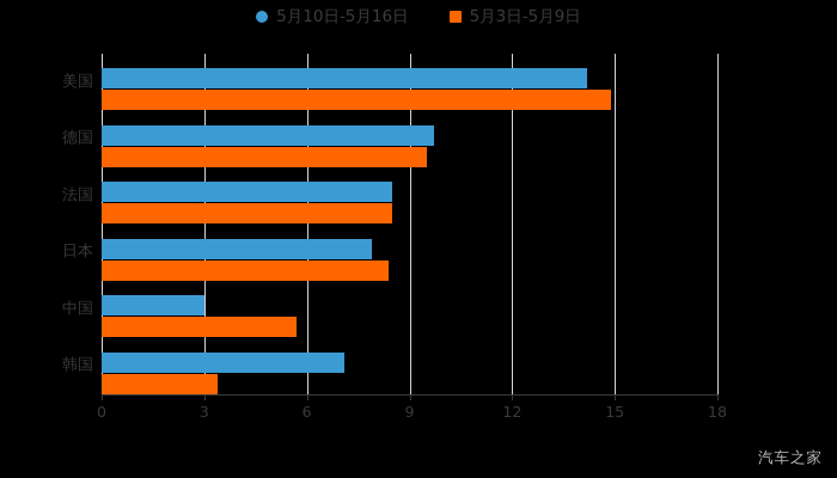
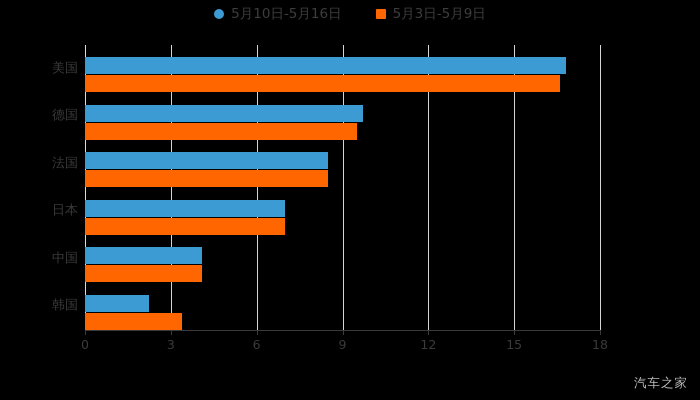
5月10日-5月16日/美国: 14.2 -> 16.8
5月3日-5月9日/美国: 14.9 -> 16.6
5月10日-5月16日/日本: 7.9 -> 7.0
5月3日-5月9日/日本: 8.4 -> 7.0
5月10日-5月16日/中国: 3.0 -> 4.1
5月3日-5月9日/中国: 5.7 -> 4.1
5月10日-5月16日/韩国: 7.1 -> 2.2
